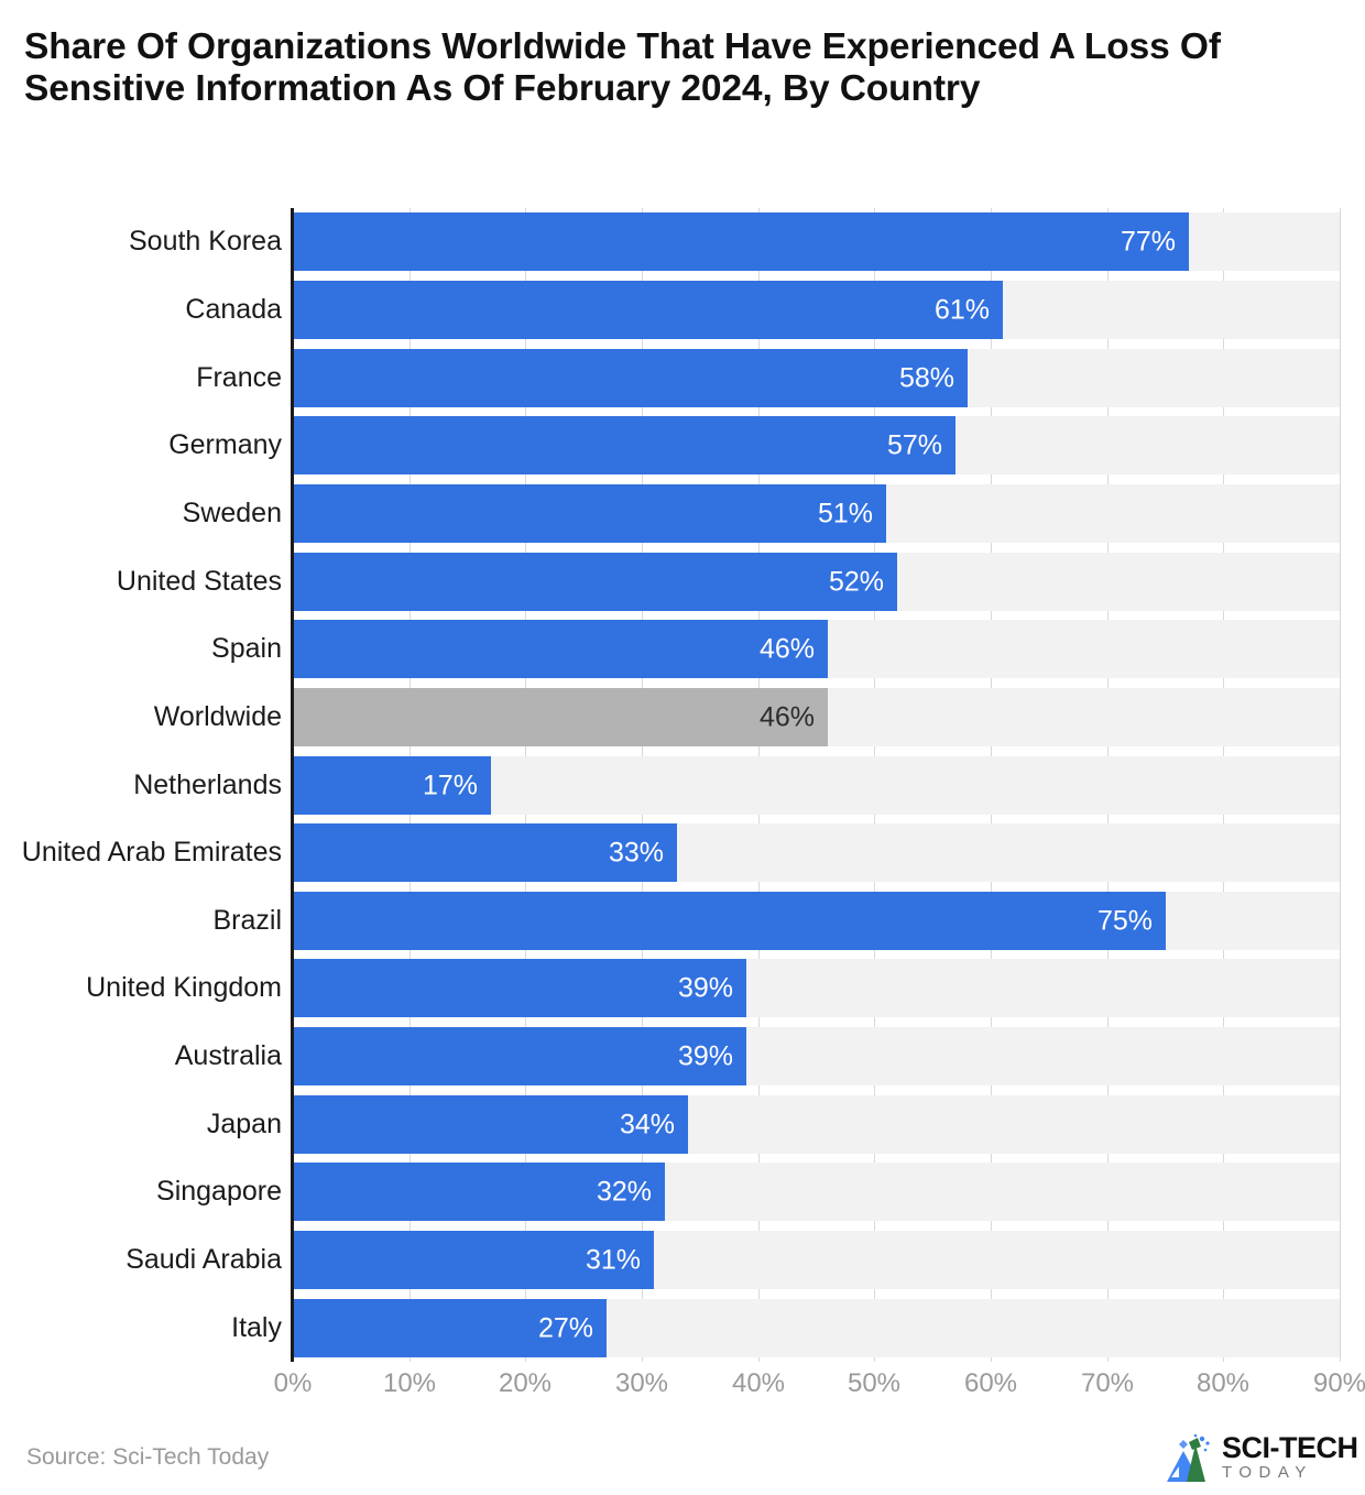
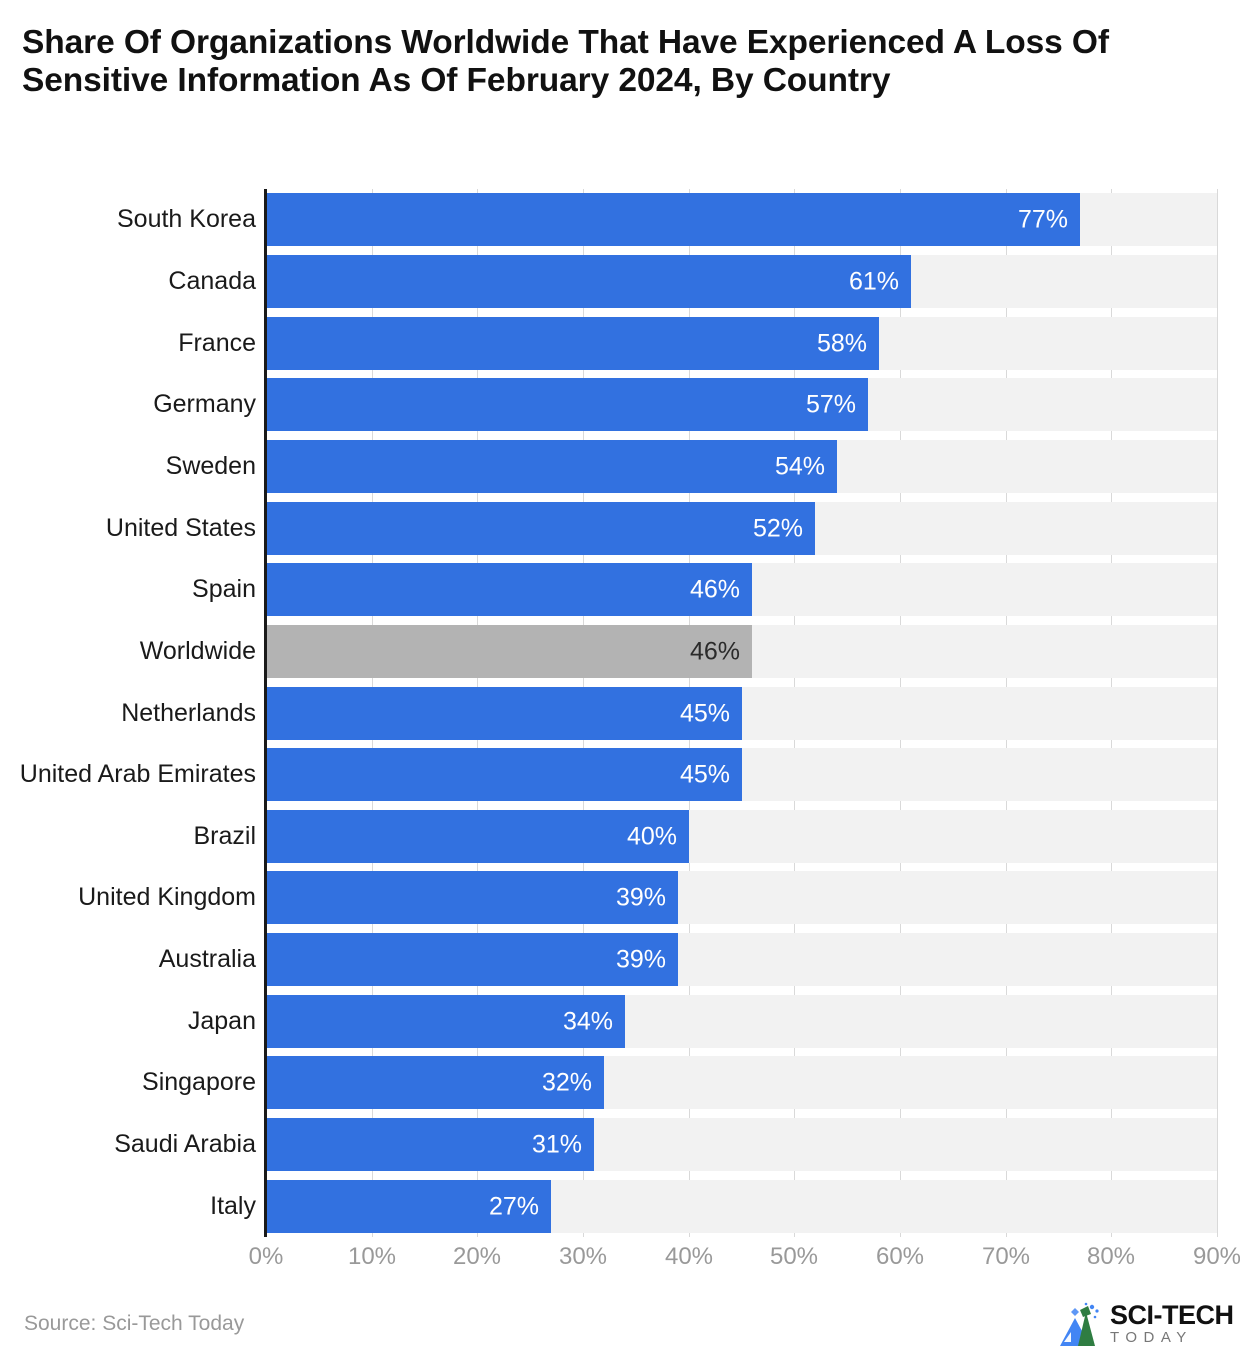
Sweden: 51% -> 54%
Netherlands: 17% -> 45%
United Arab Emirates: 33% -> 45%
Brazil: 75% -> 40%
